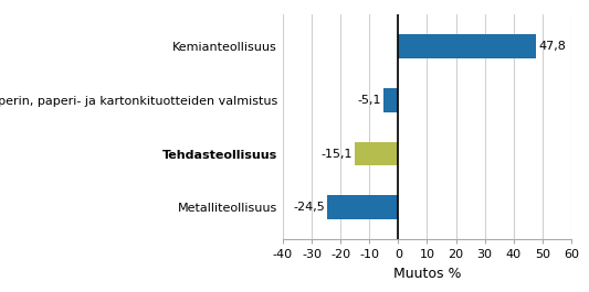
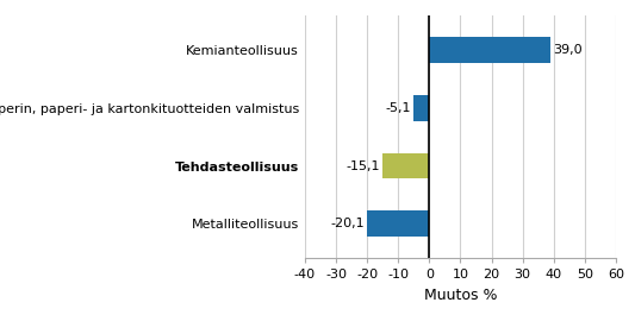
Kemianteollisuus: 47,8 -> 39,0
Metalliteollisuus: -24,5 -> -20,1
